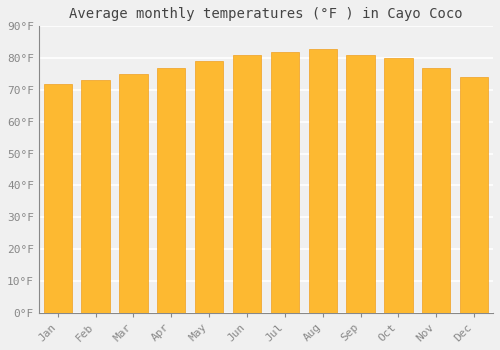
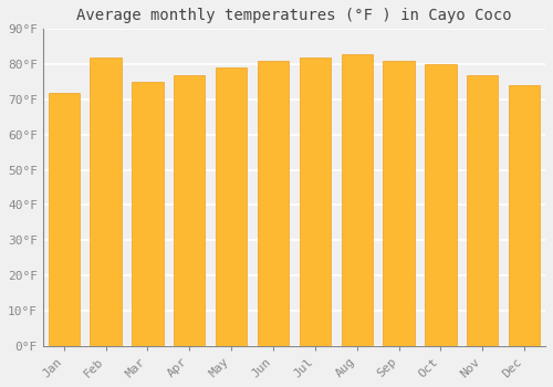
Feb: 73°F -> 82°F
